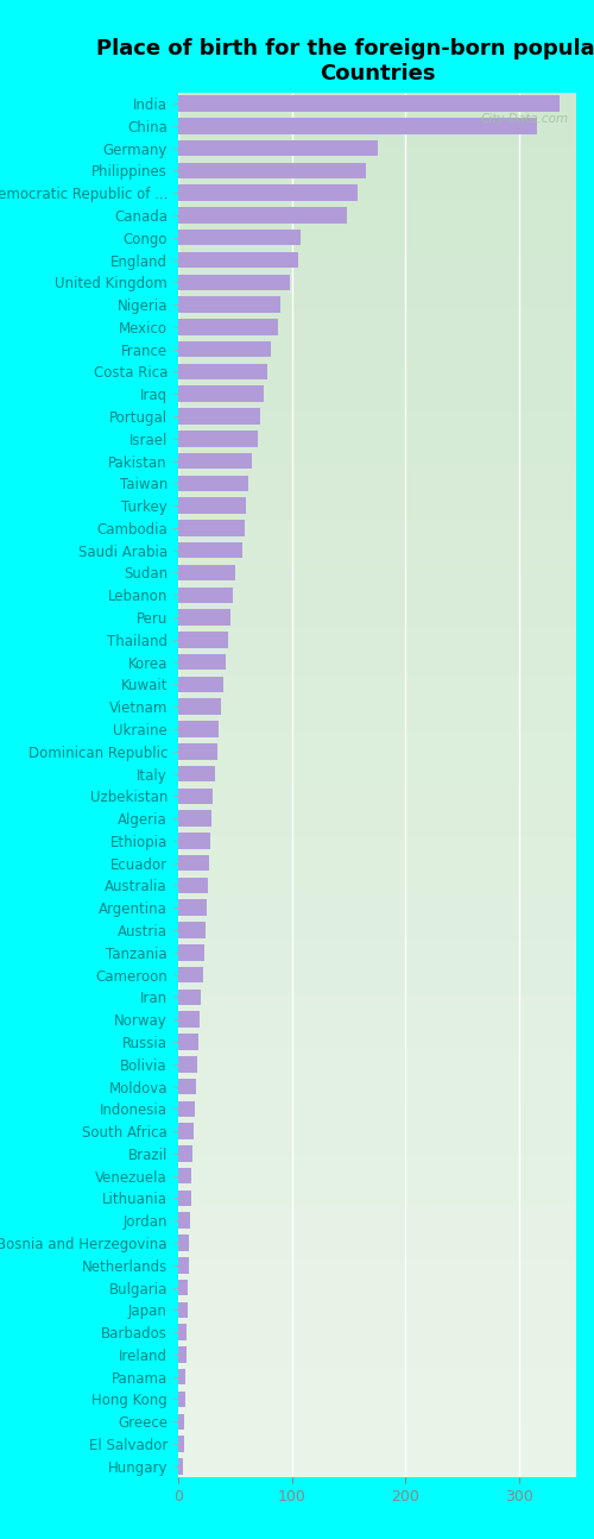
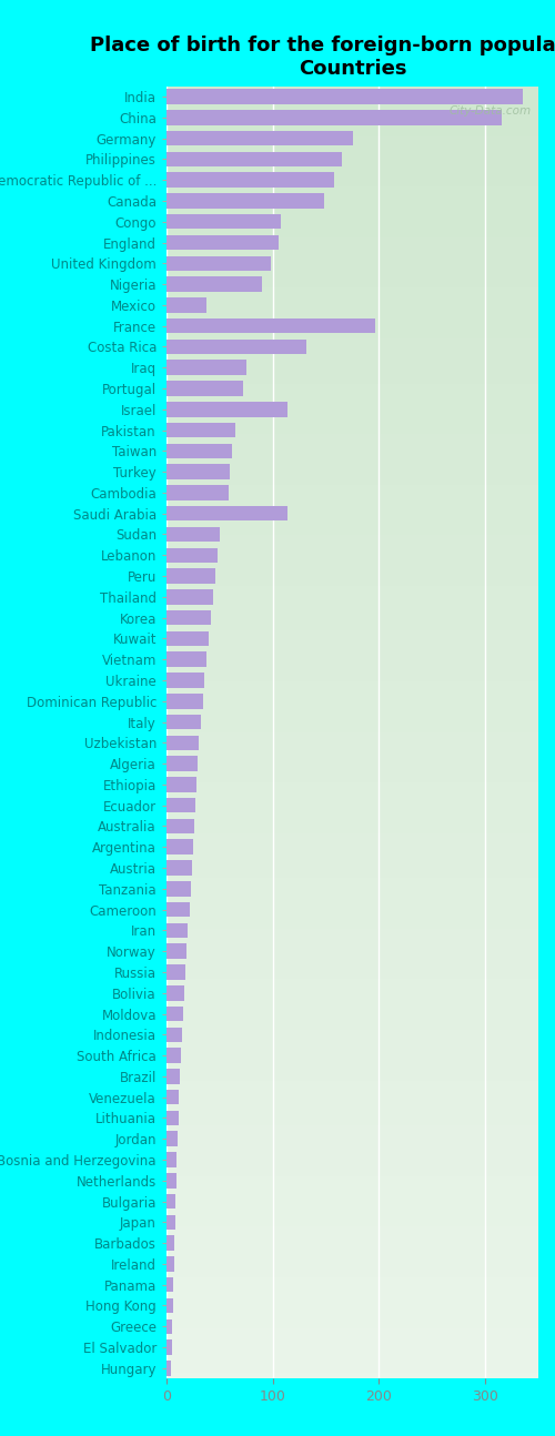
Mexico: 88 -> 38
France: 82 -> 196
Costa Rica: 78 -> 132
Israel: 70 -> 114
Saudi Arabia: 56 -> 114
